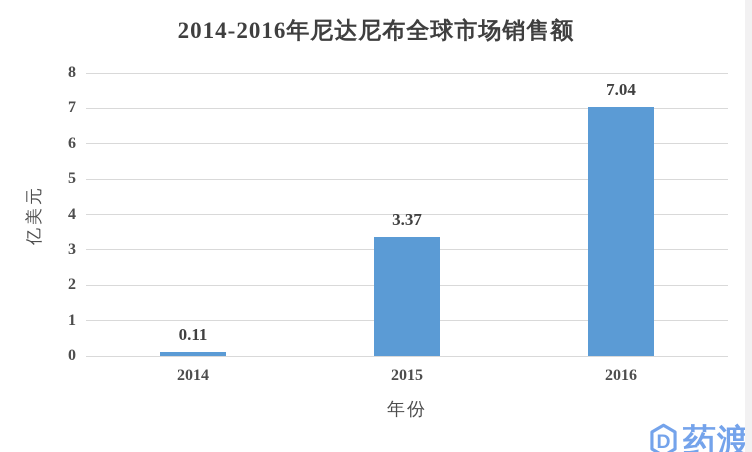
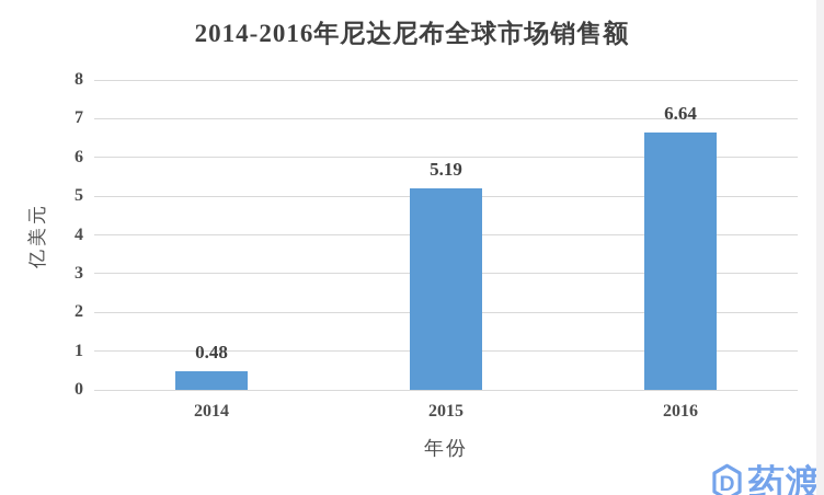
2014: 0.11 -> 0.48
2015: 3.37 -> 5.19
2016: 7.04 -> 6.64
